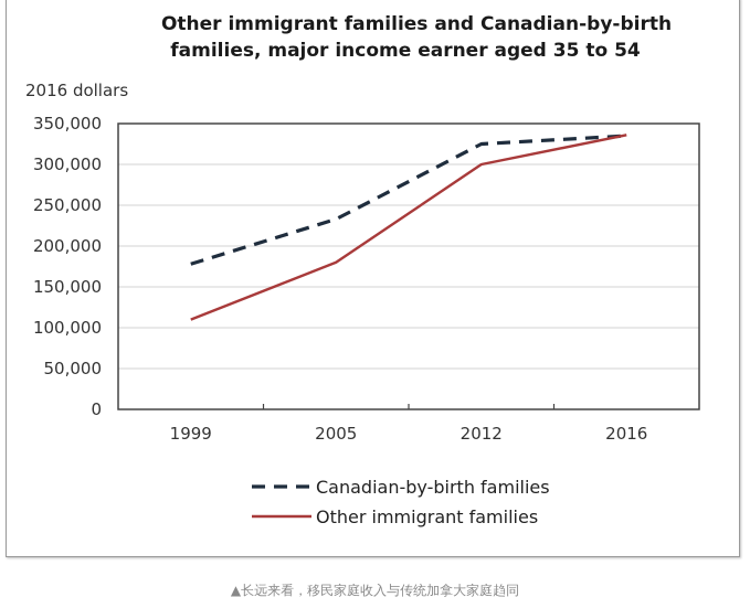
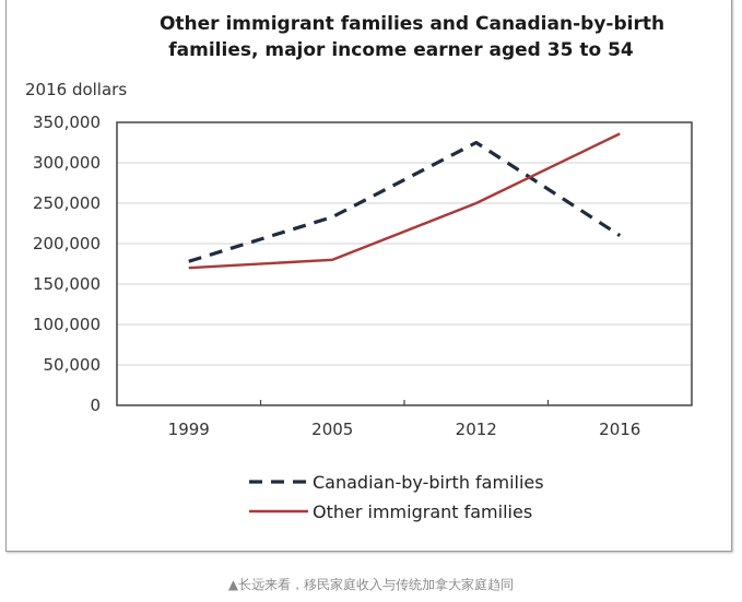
Other immigrant families/1999: 110000 -> 170000
Other immigrant families/2012: 300000 -> 250000
Canadian-by-birth families/2016: 340000 -> 210000
